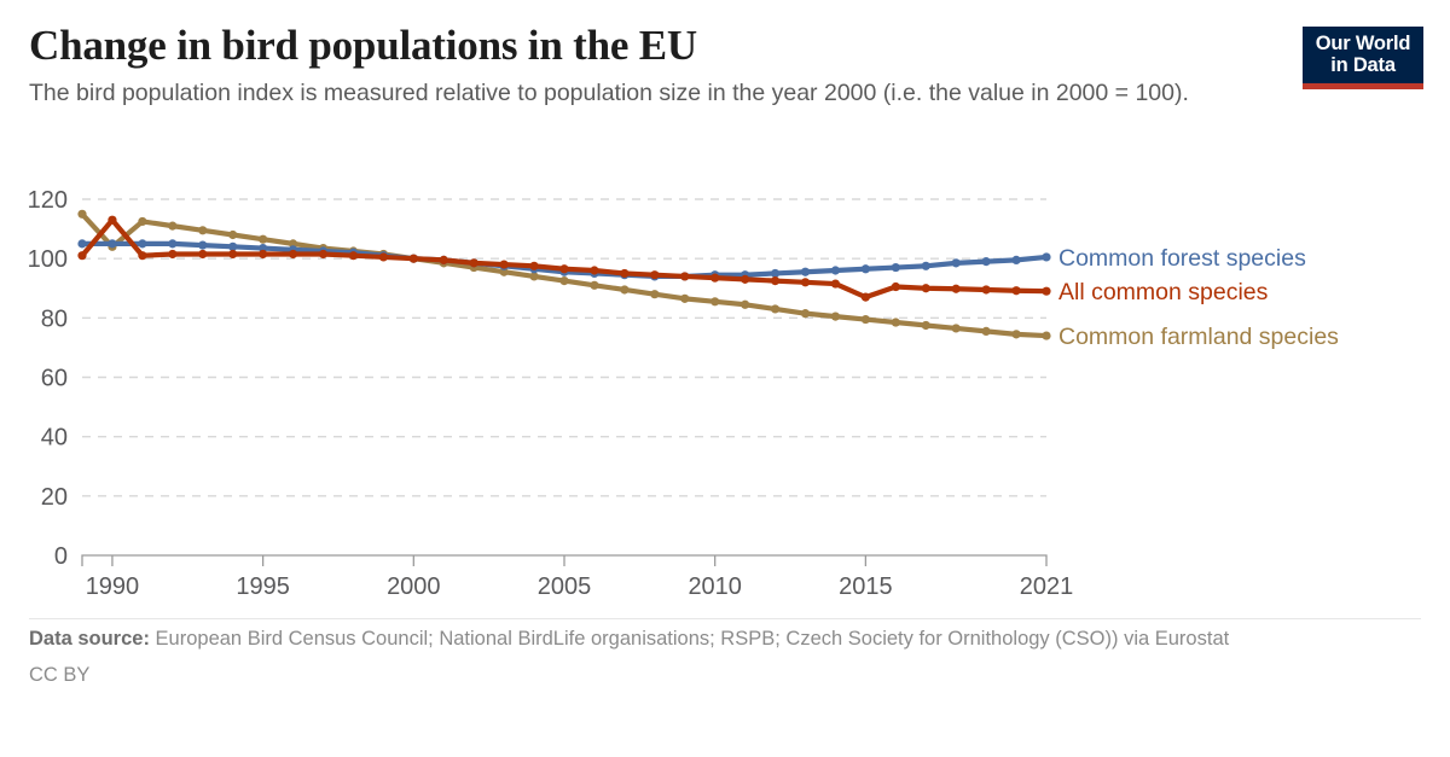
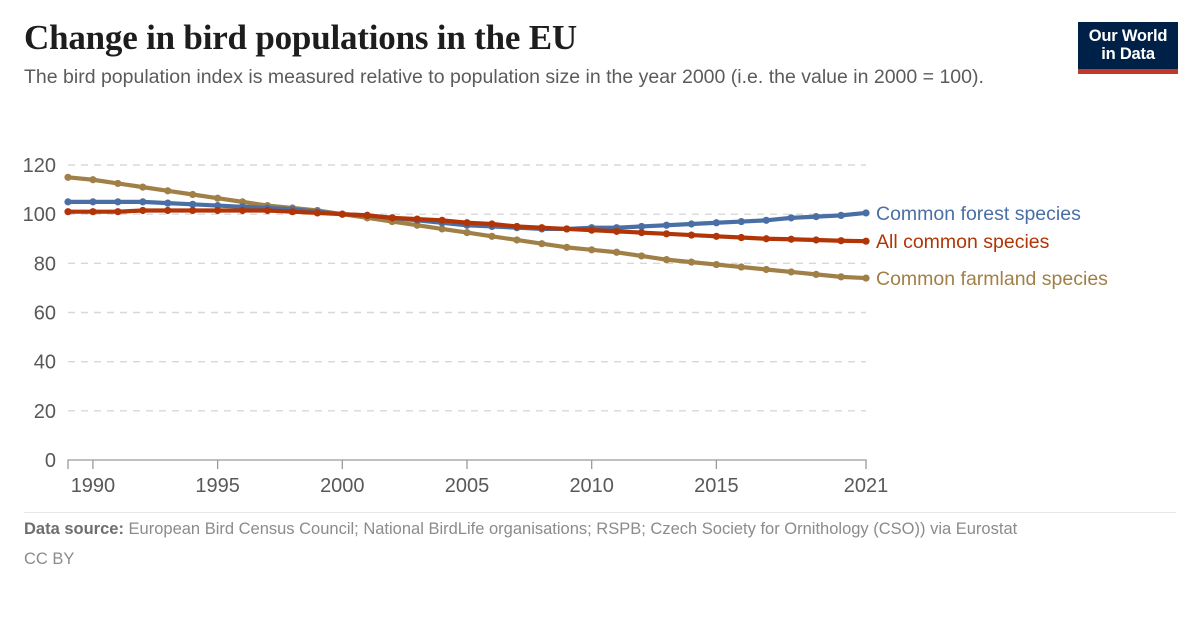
All common species/1990: 113 -> 101
Common farmland species/1990: 104 -> 114
All common species/2015: 87 -> 91
